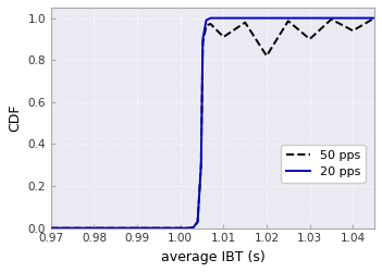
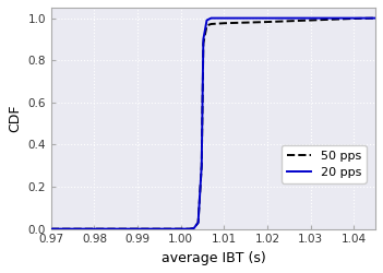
50 pps/1.01: 0.91 -> 0.98
50 pps/1.02: 0.82 -> 0.98
50 pps/1.03: 0.90 -> 0.99
50 pps/1.04: 0.94 -> 1.00
